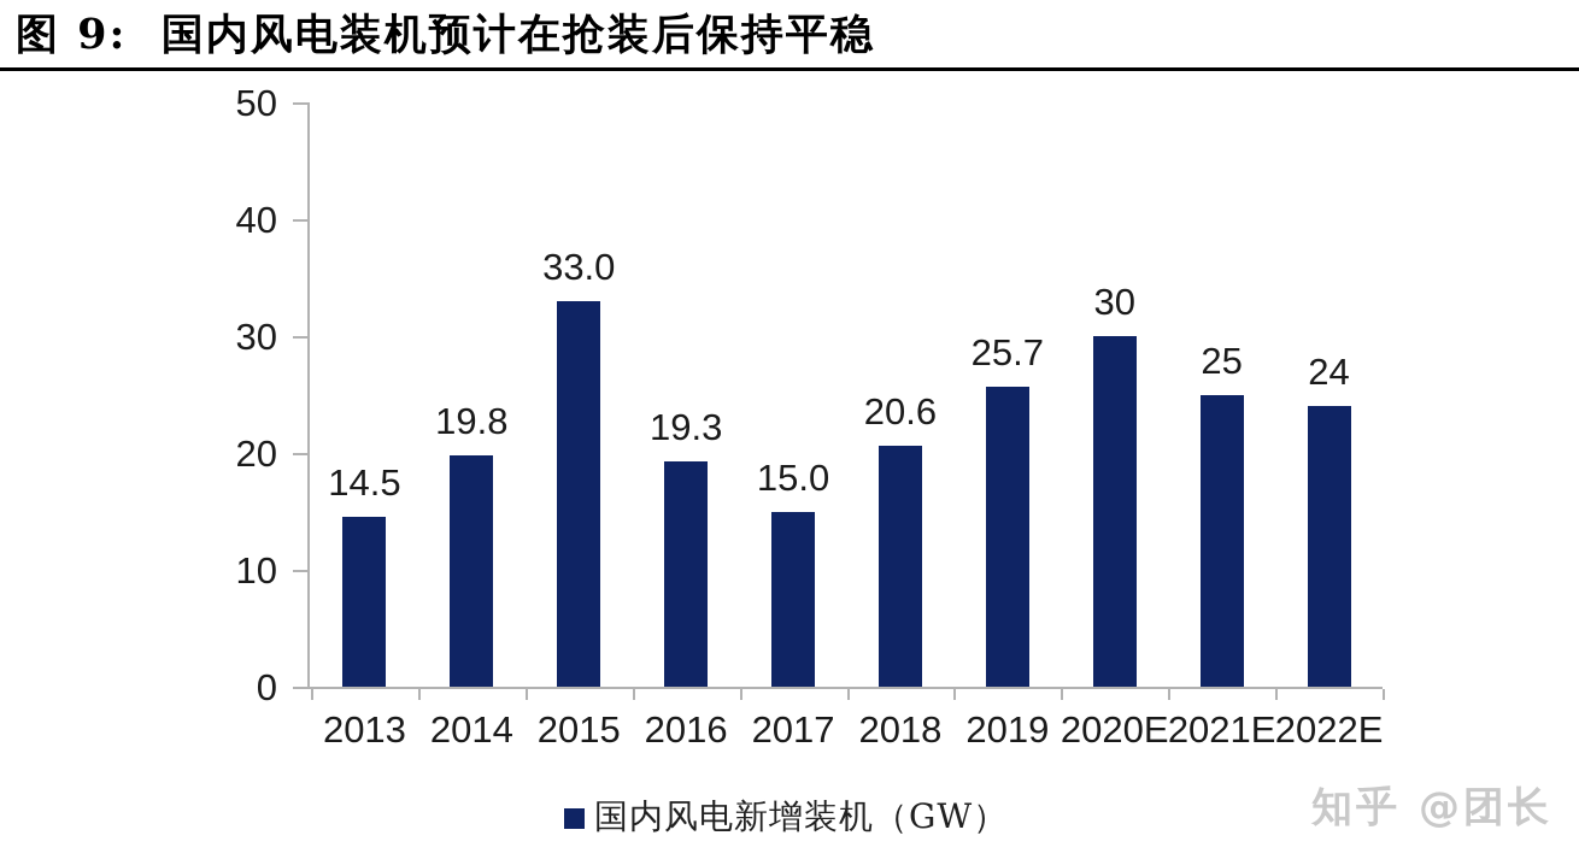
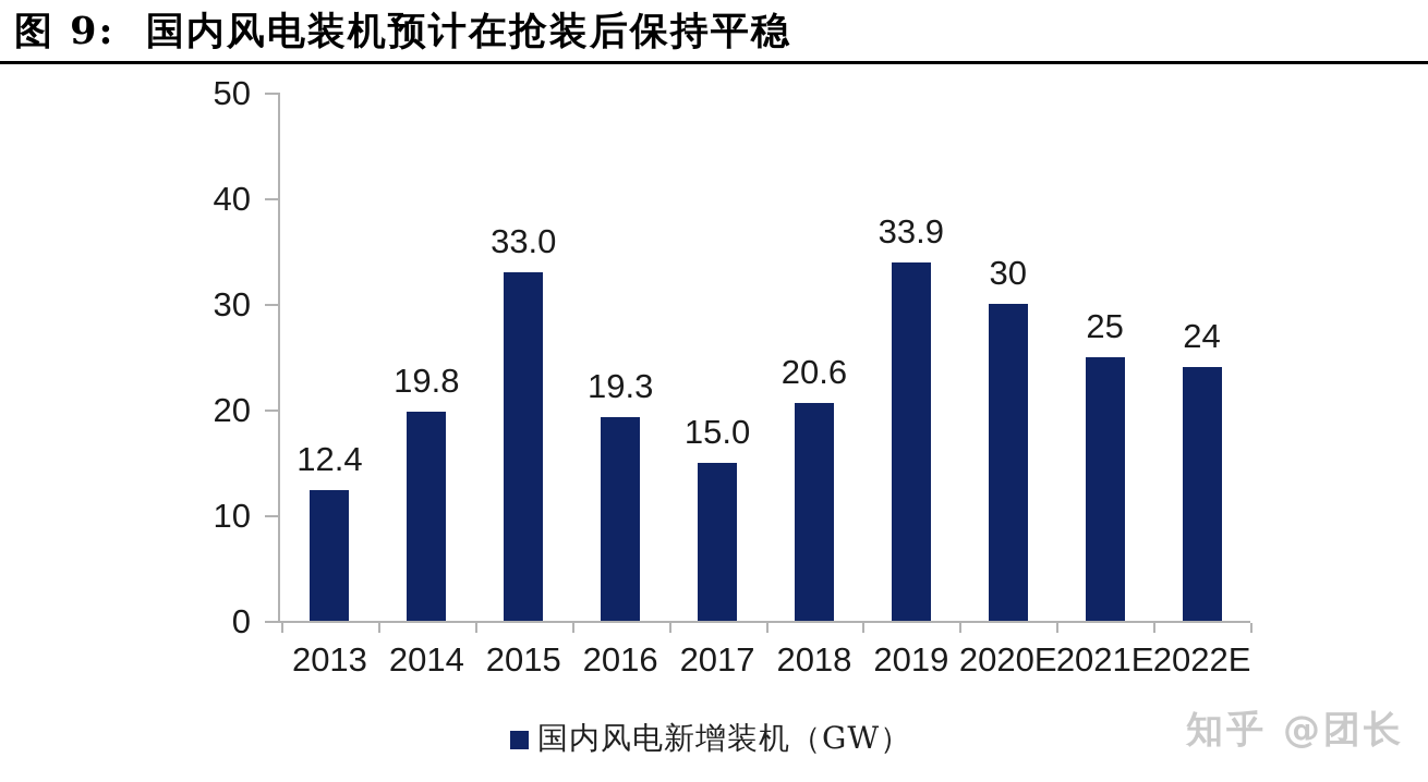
2013: 14.5 -> 12.4
2019: 25.7 -> 33.9
